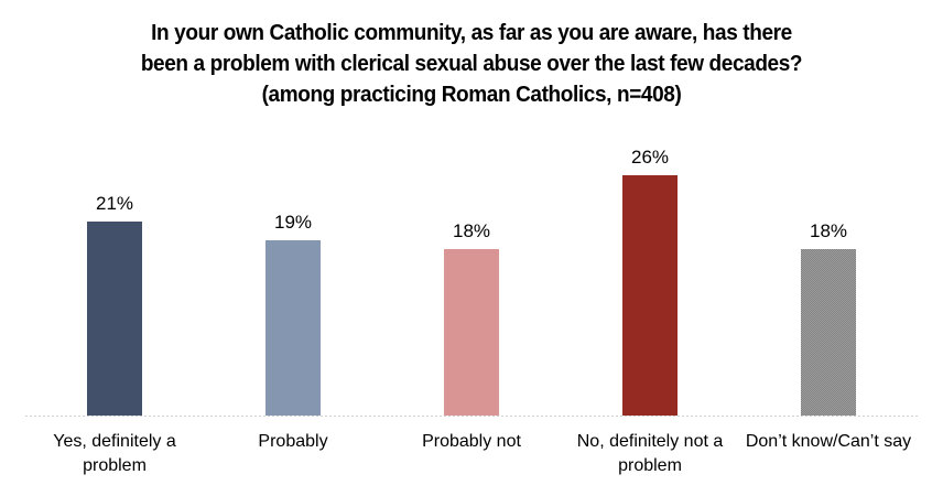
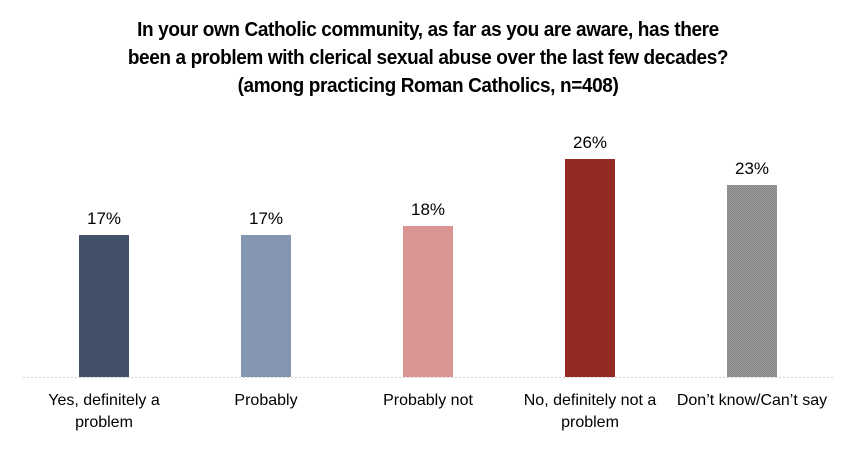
Yes, definitely a problem: 21% -> 17%
Probably: 19% -> 17%
Don’t know/Can’t say: 18% -> 23%
